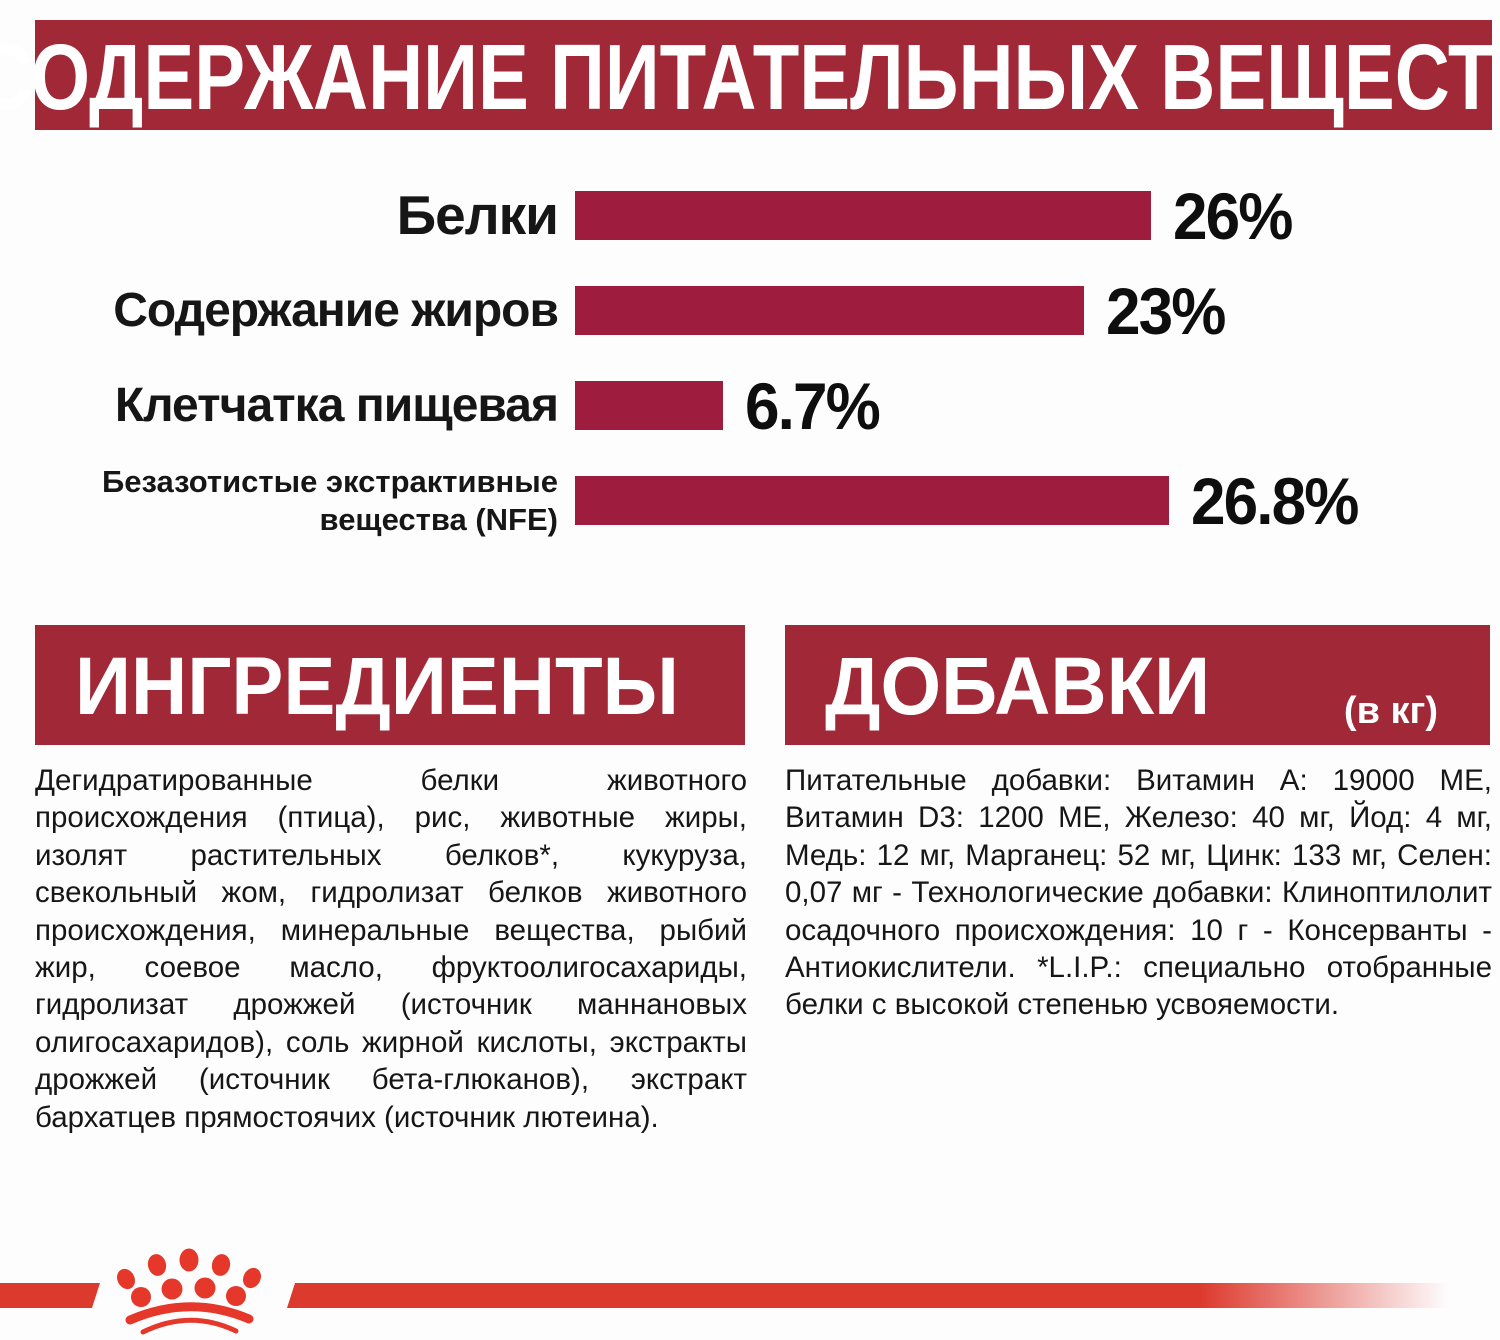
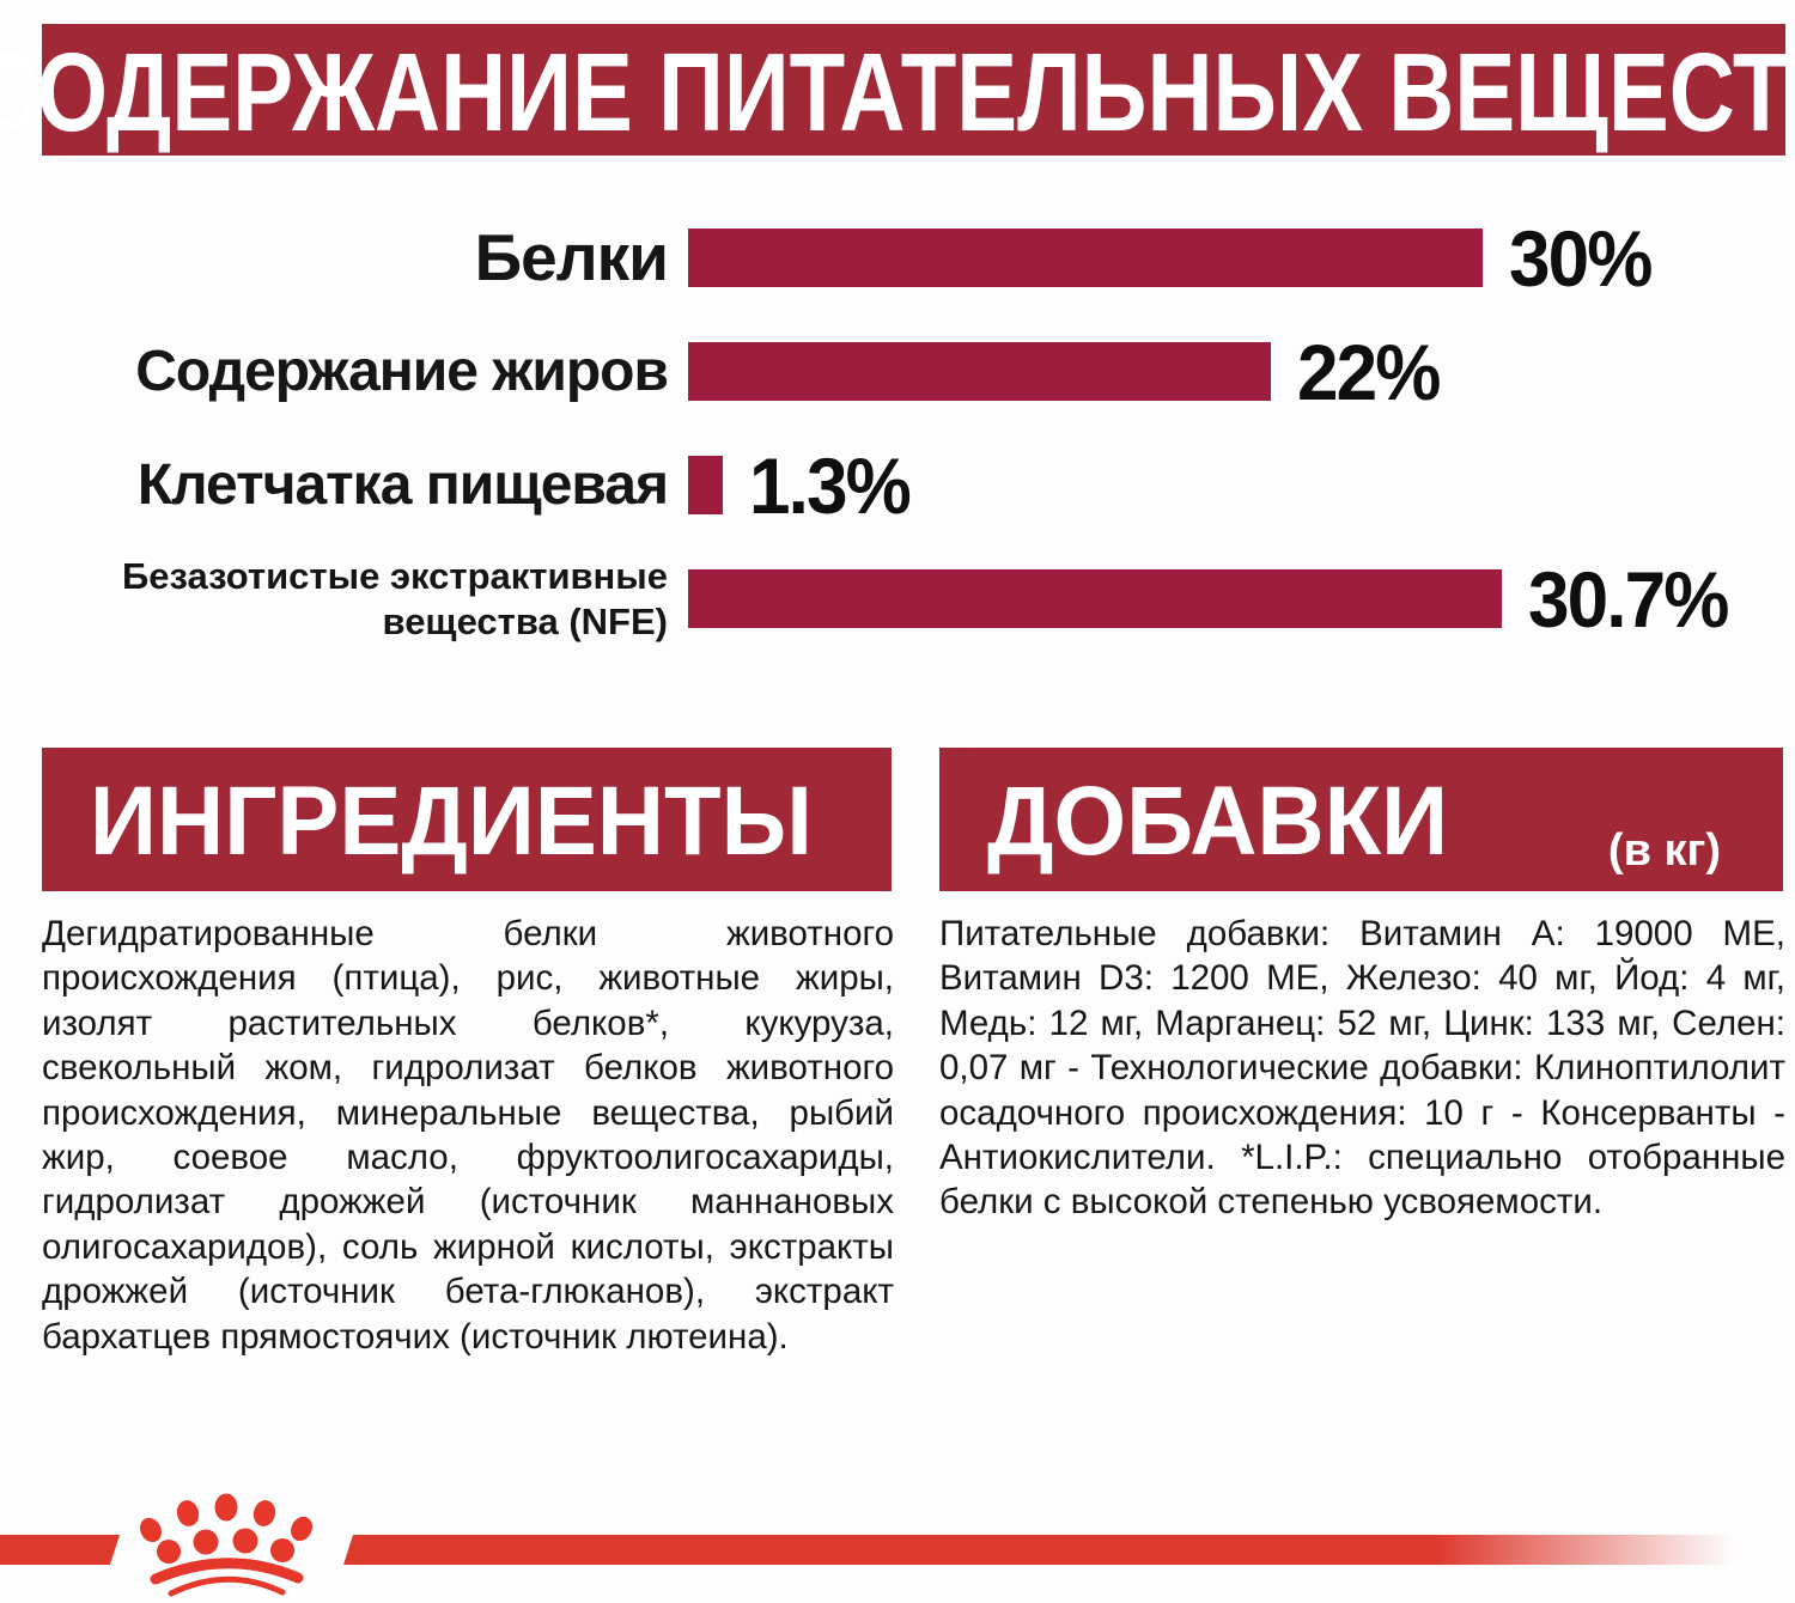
Белки: 26% -> 30%
Содержание жиров: 23% -> 22%
Клетчатка пищевая: 6.7% -> 1.3%
Безазотистые экстрактивные вещества (NFE): 26.8% -> 30.7%
